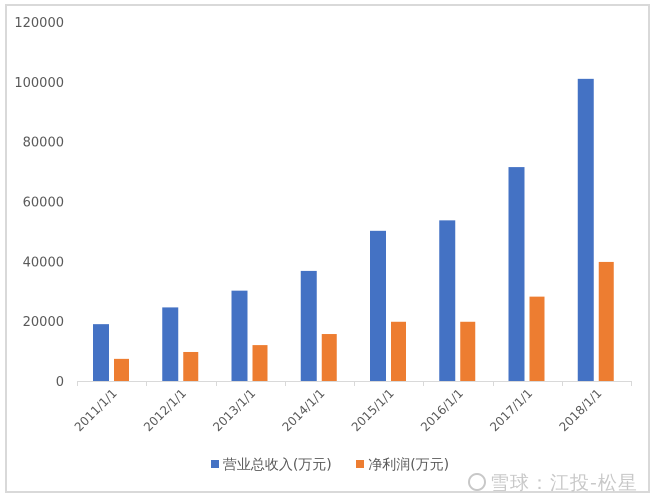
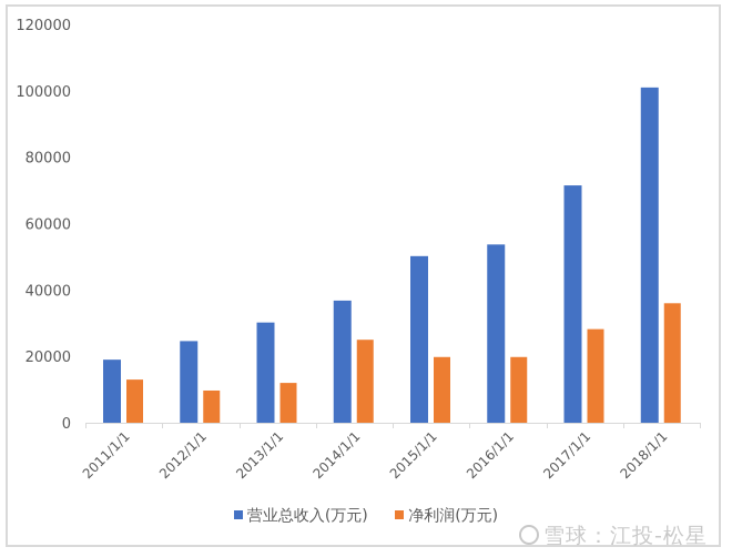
净利润(万元)/2011/1/1: 7000 -> 13000
净利润(万元)/2014/1/1: 16000 -> 25000
净利润(万元)/2018/1/1: 40000 -> 36000
